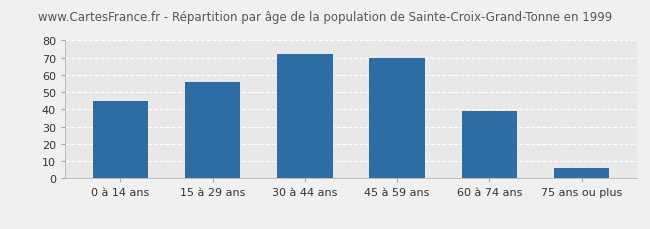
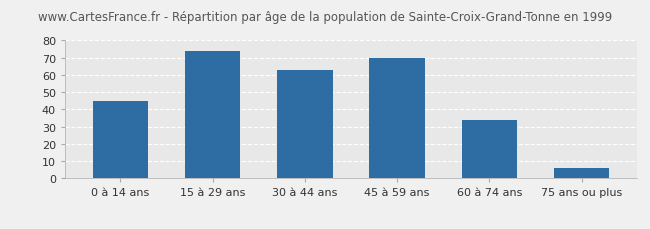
15 à 29 ans: 56 -> 74
30 à 44 ans: 72 -> 63
60 à 74 ans: 39 -> 34
